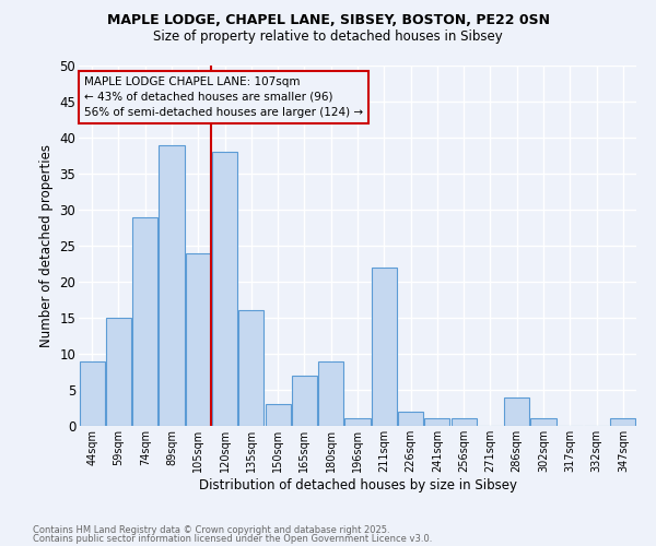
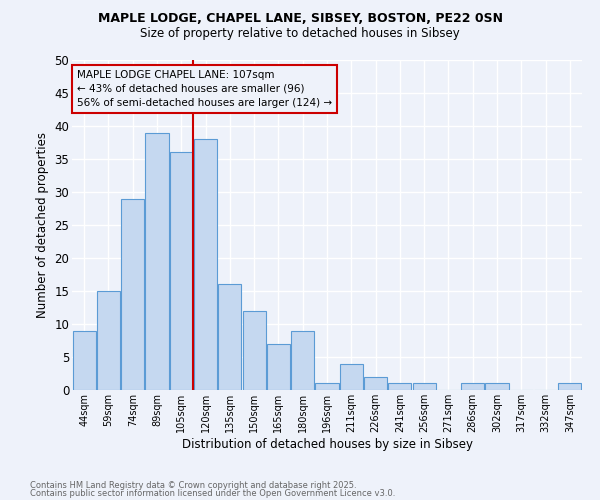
105sqm: 24 -> 36
150sqm: 3 -> 12
211sqm: 22 -> 4
286sqm: 4 -> 1
